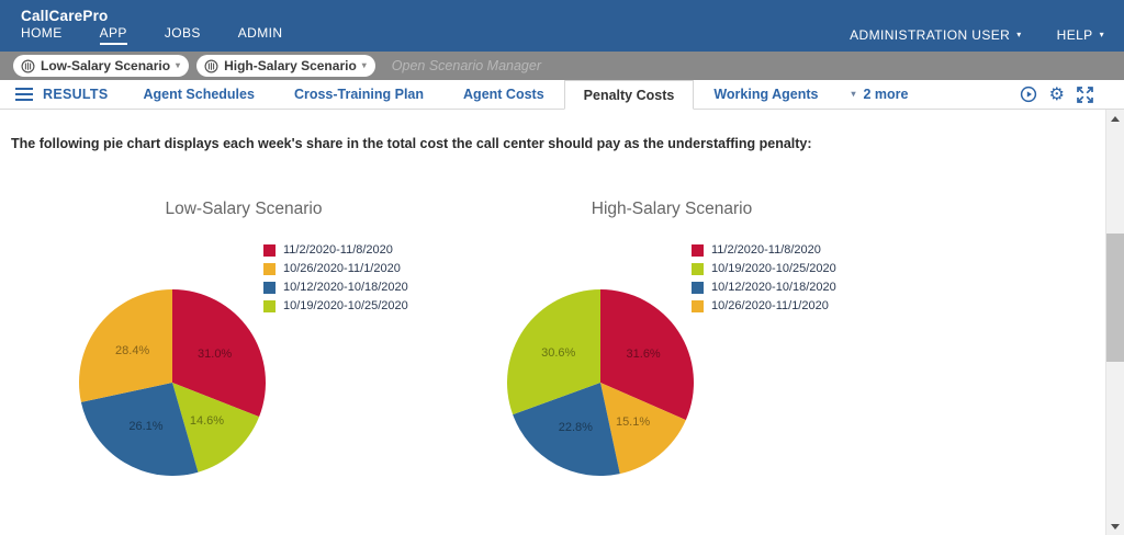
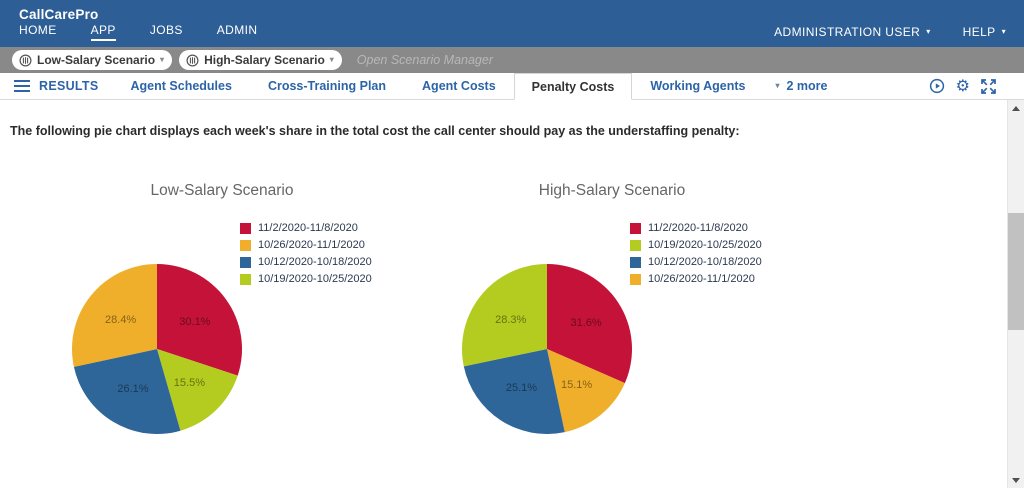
Low-Salary Scenario/11/2/2020-11/8/2020: 31.0% -> 30.1%
Low-Salary Scenario/10/19/2020-10/25/2020: 14.6% -> 15.5%
High-Salary Scenario/10/12/2020-10/18/2020: 22.8% -> 25.1%
High-Salary Scenario/10/19/2020-10/25/2020: 30.6% -> 28.3%
